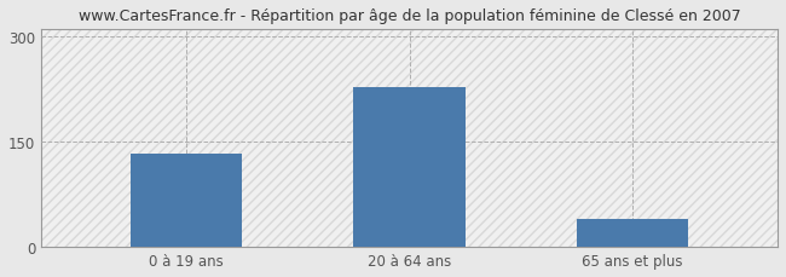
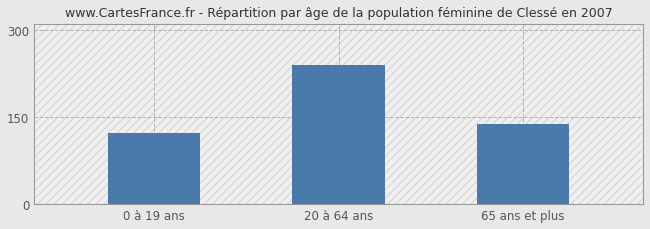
0 à 19 ans: 133 -> 122
20 à 64 ans: 228 -> 240
65 ans et plus: 40 -> 138
